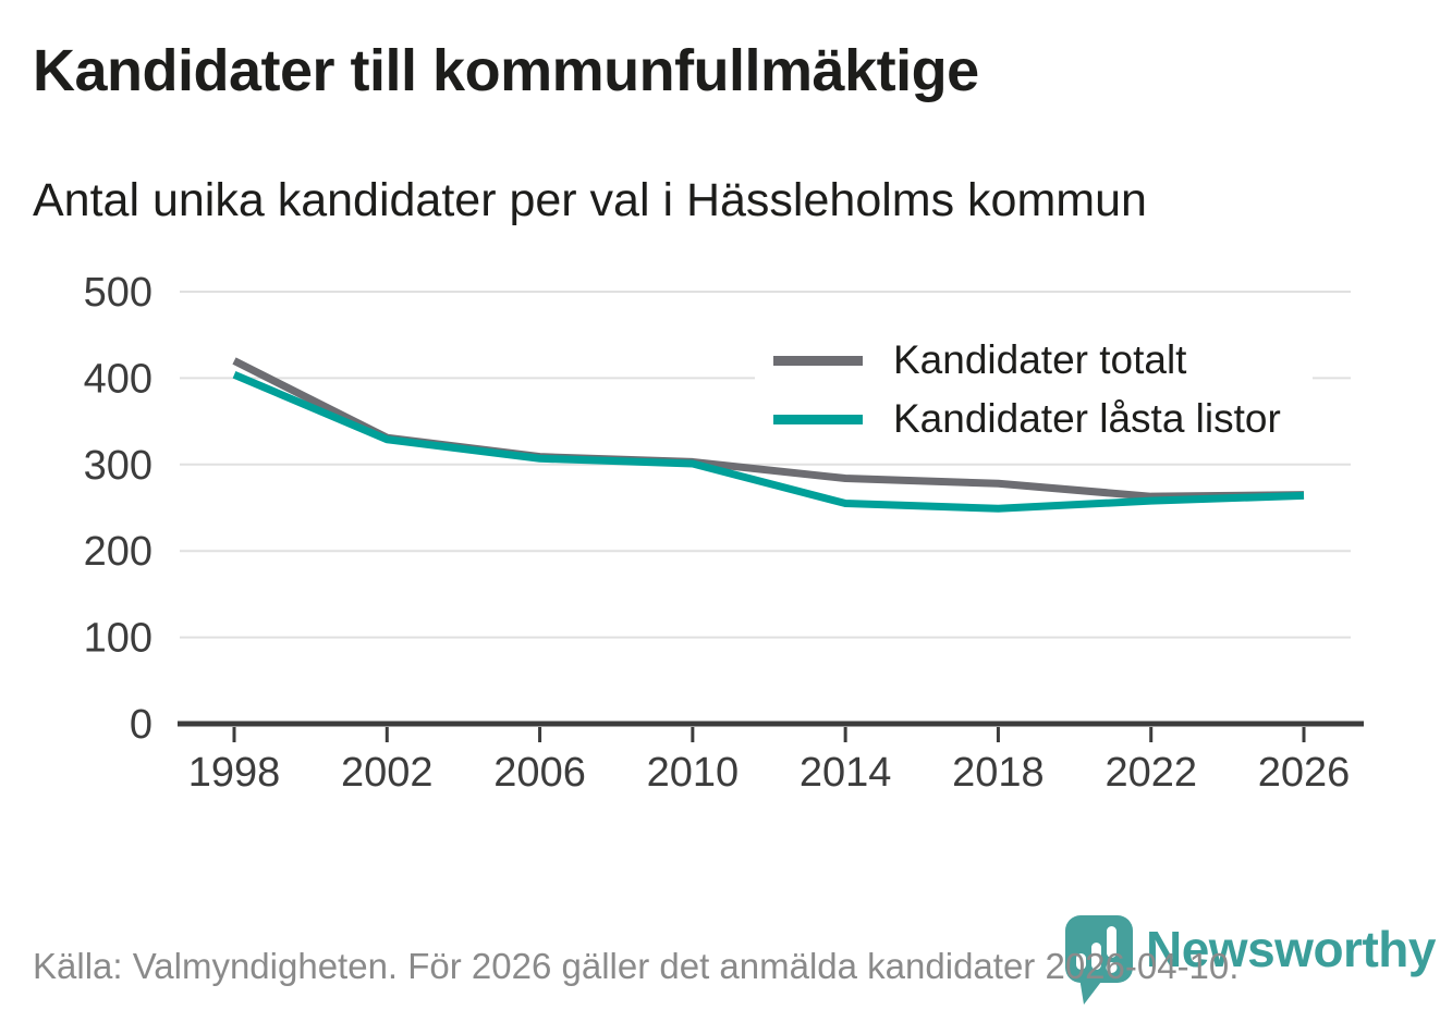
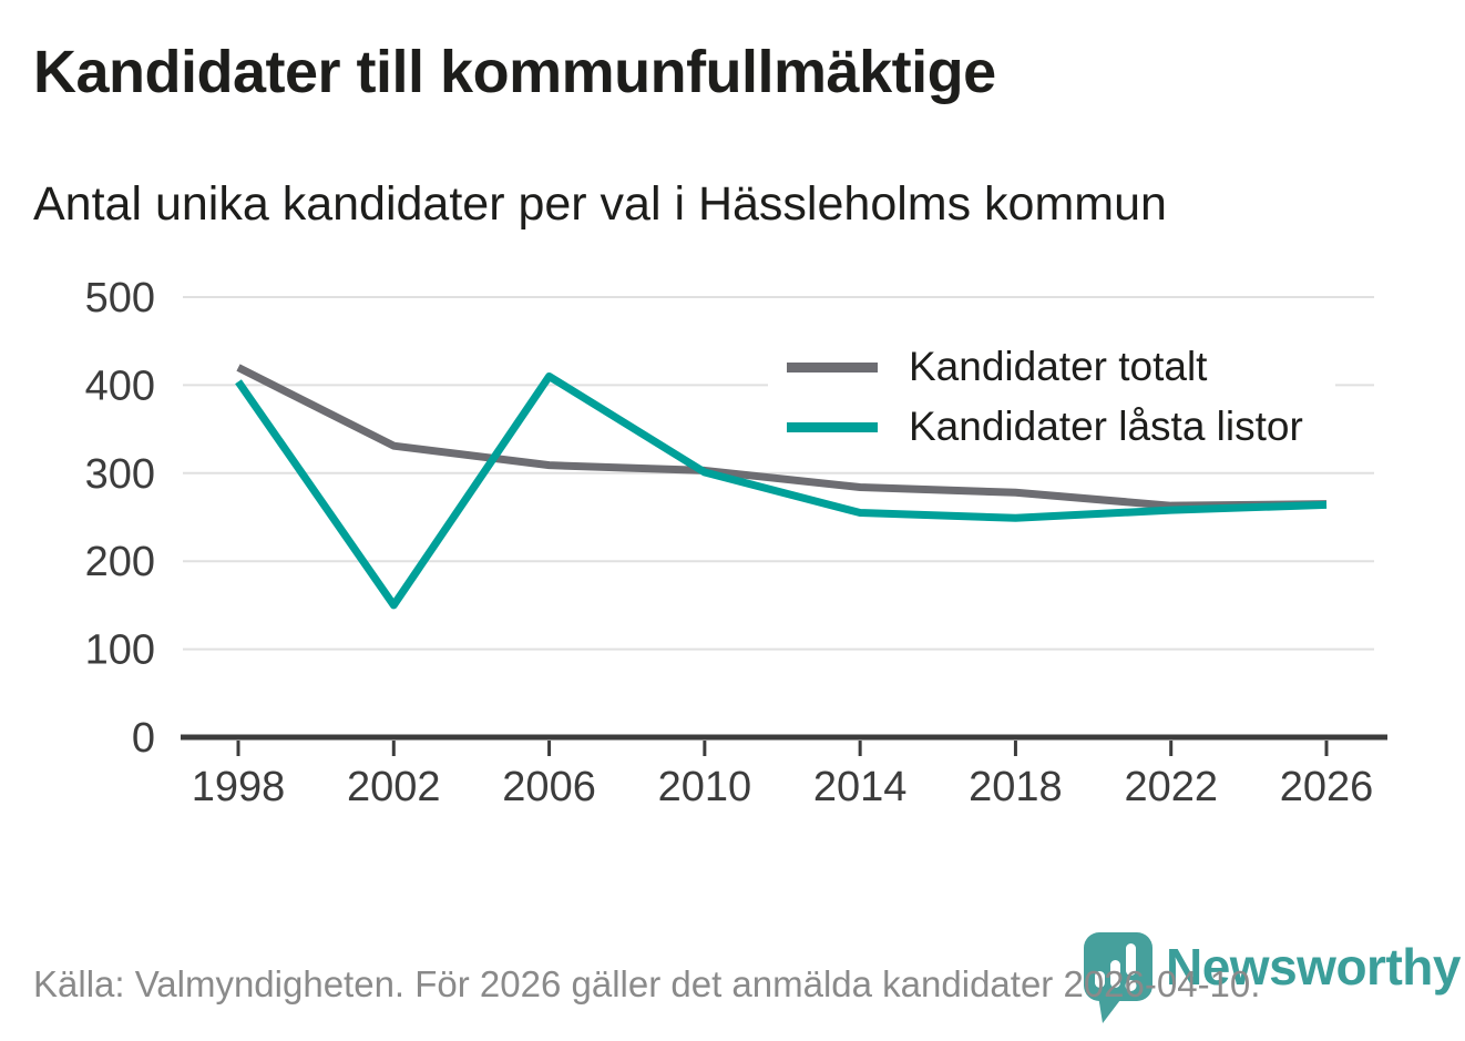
Kandidater låsta listor/2002: 330 -> 150
Kandidater låsta listor/2006: 310 -> 410
